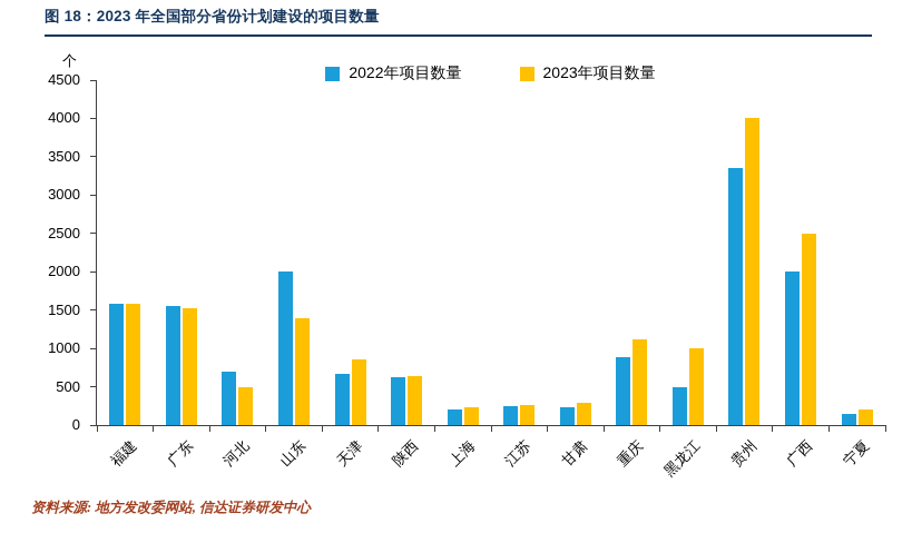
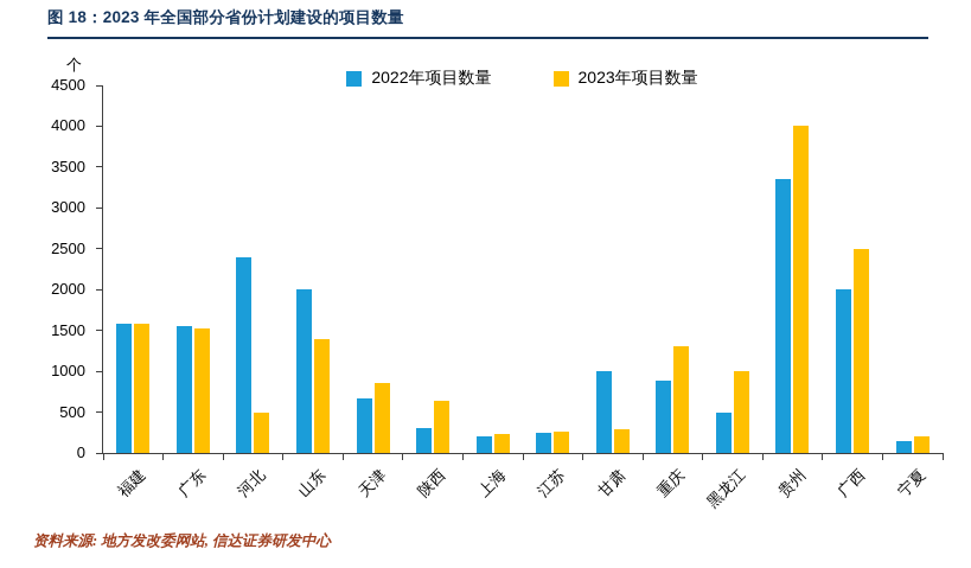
2022年项目数量/河北: 700 -> 2400
2022年项目数量/陕西: 600 -> 300
2022年项目数量/甘肃: 200 -> 1000
2023年项目数量/重庆: 1100 -> 1300
